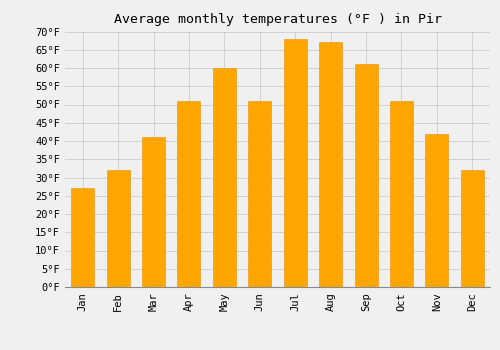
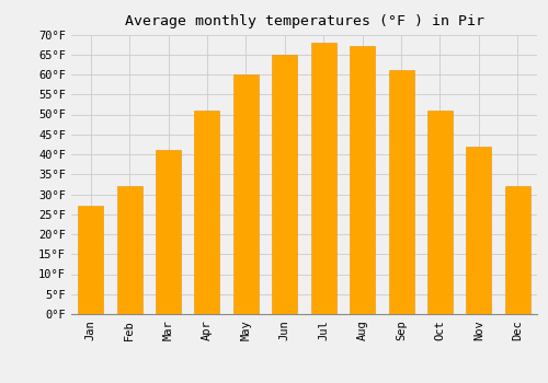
Jun: 51°F -> 65°F
